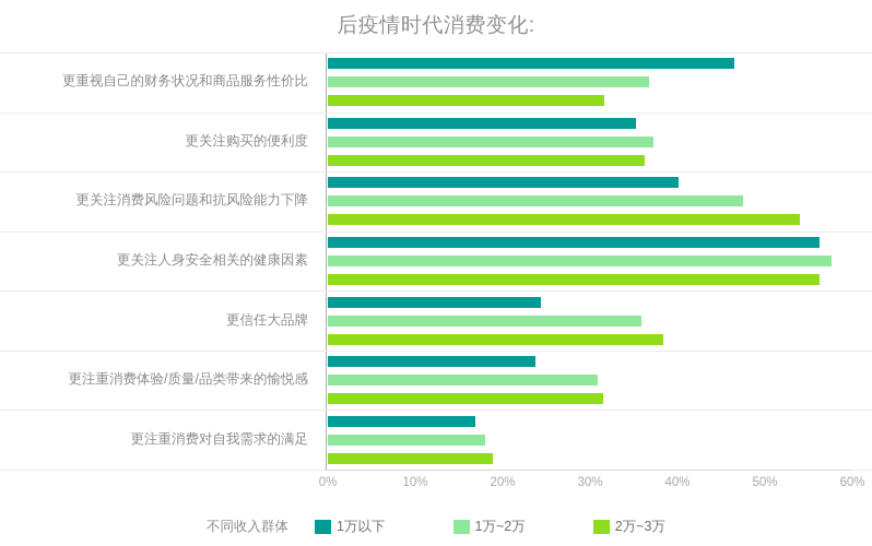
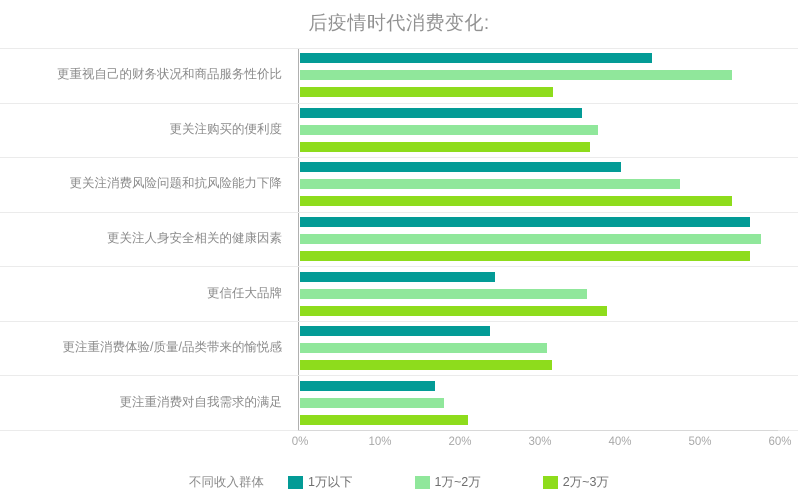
1万以下/更重视自己的财务状况和商品服务性价比: 46% -> 44%
1万~2万/更重视自己的财务状况和商品服务性价比: 37% -> 54%
2万~3万/更注重消费对自我需求的满足: 19% -> 21%
